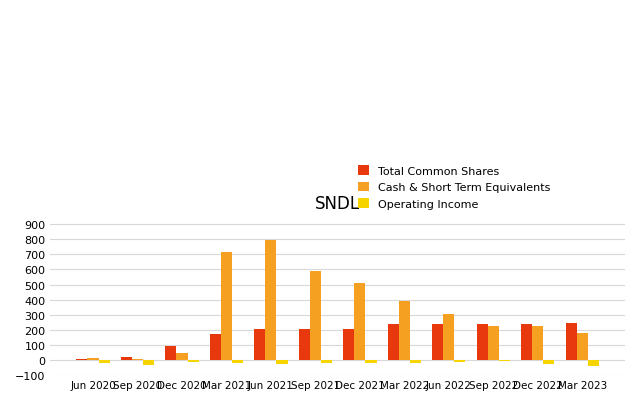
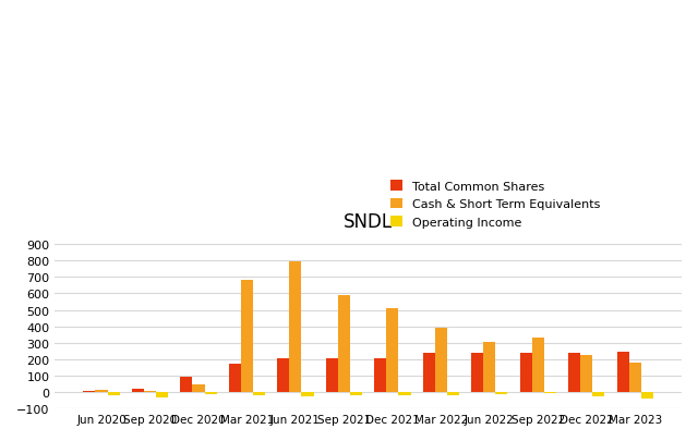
Cash & Short Term Equivalents/Mar 2021: 720 -> 680
Cash & Short Term Equivalents/Sep 2022: 230 -> 330
